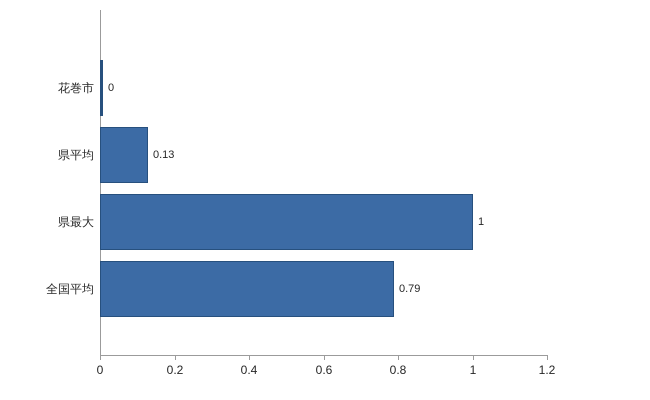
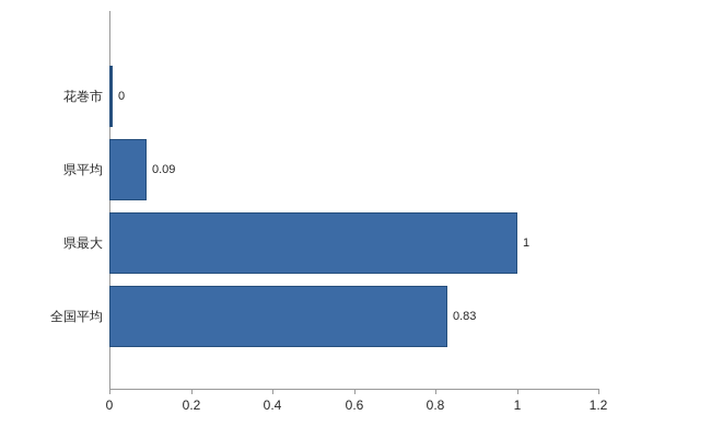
県平均: 0.13 -> 0.09
全国平均: 0.79 -> 0.83
